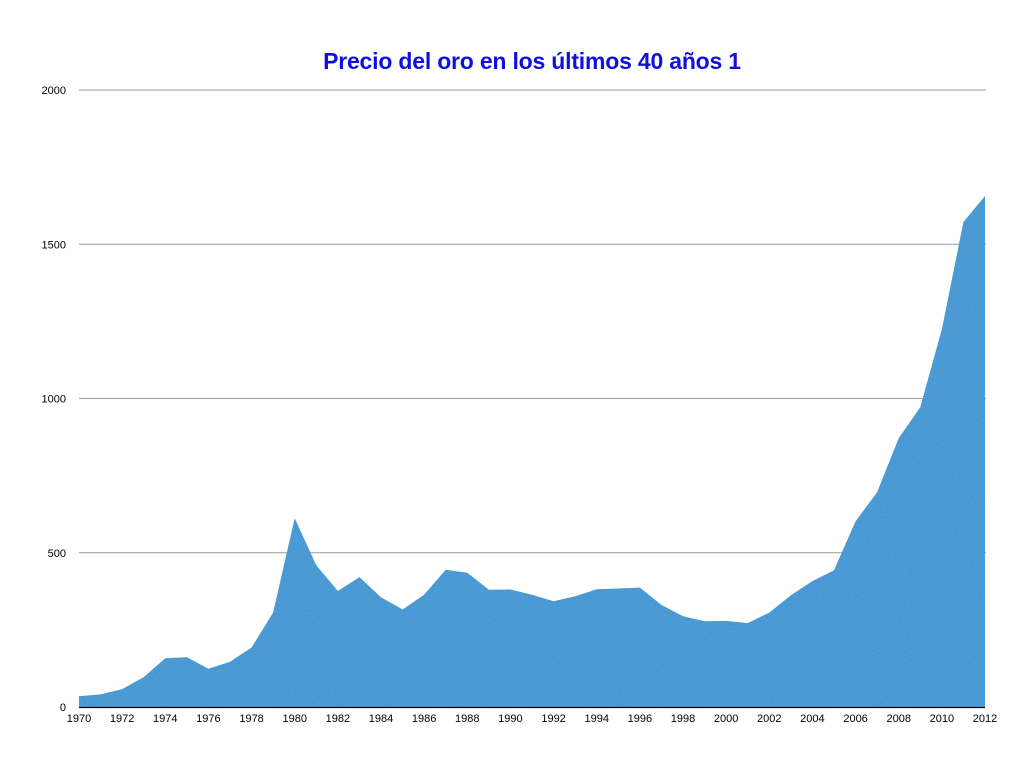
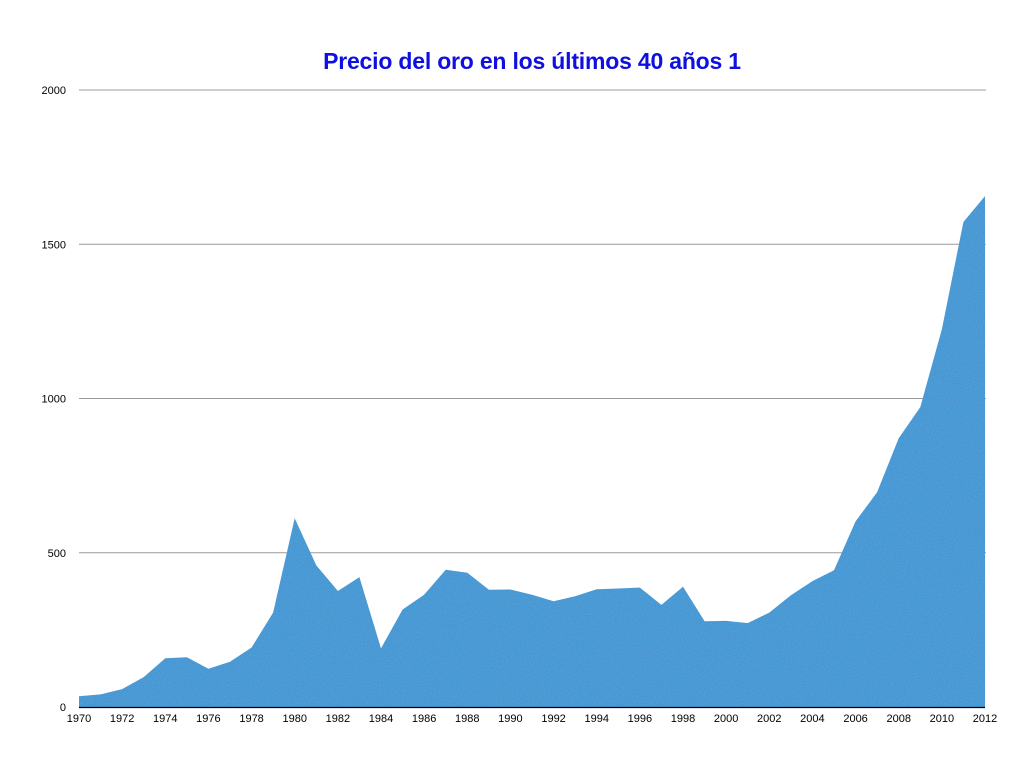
1984: 360 -> 190
1998: 290 -> 390
